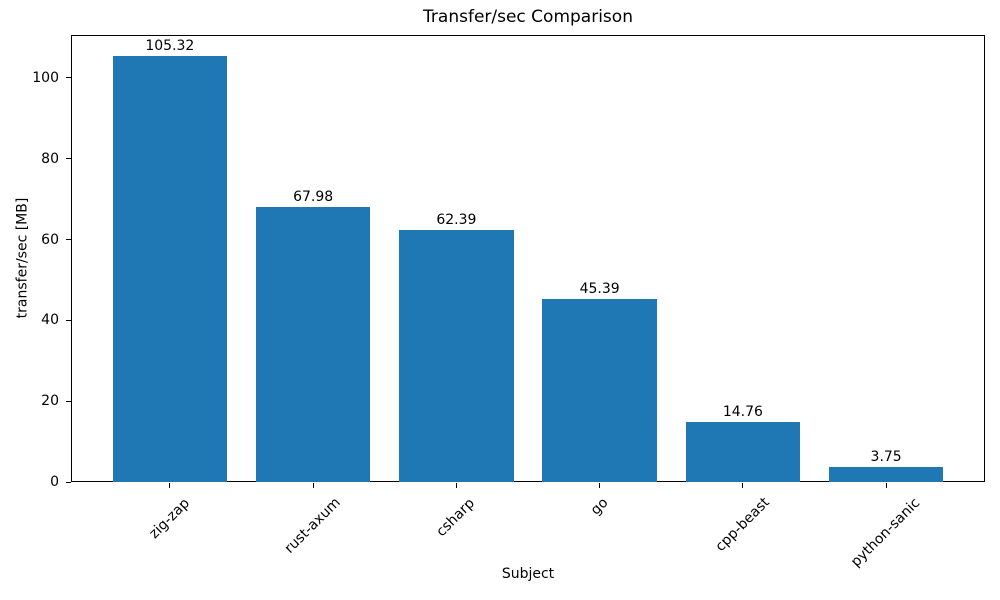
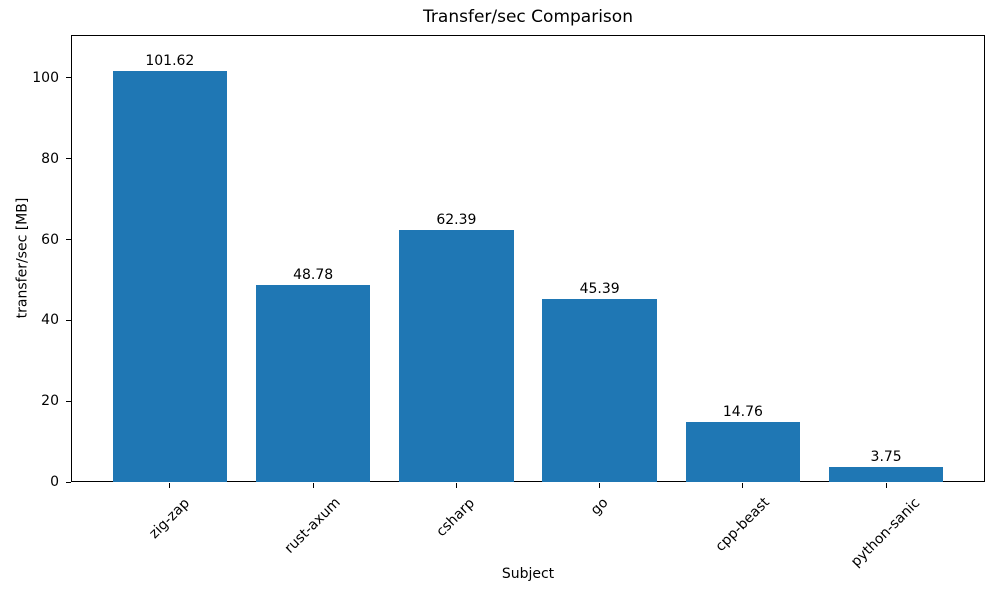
zig-zap: 105.32 -> 101.62
rust-axum: 67.98 -> 48.78
